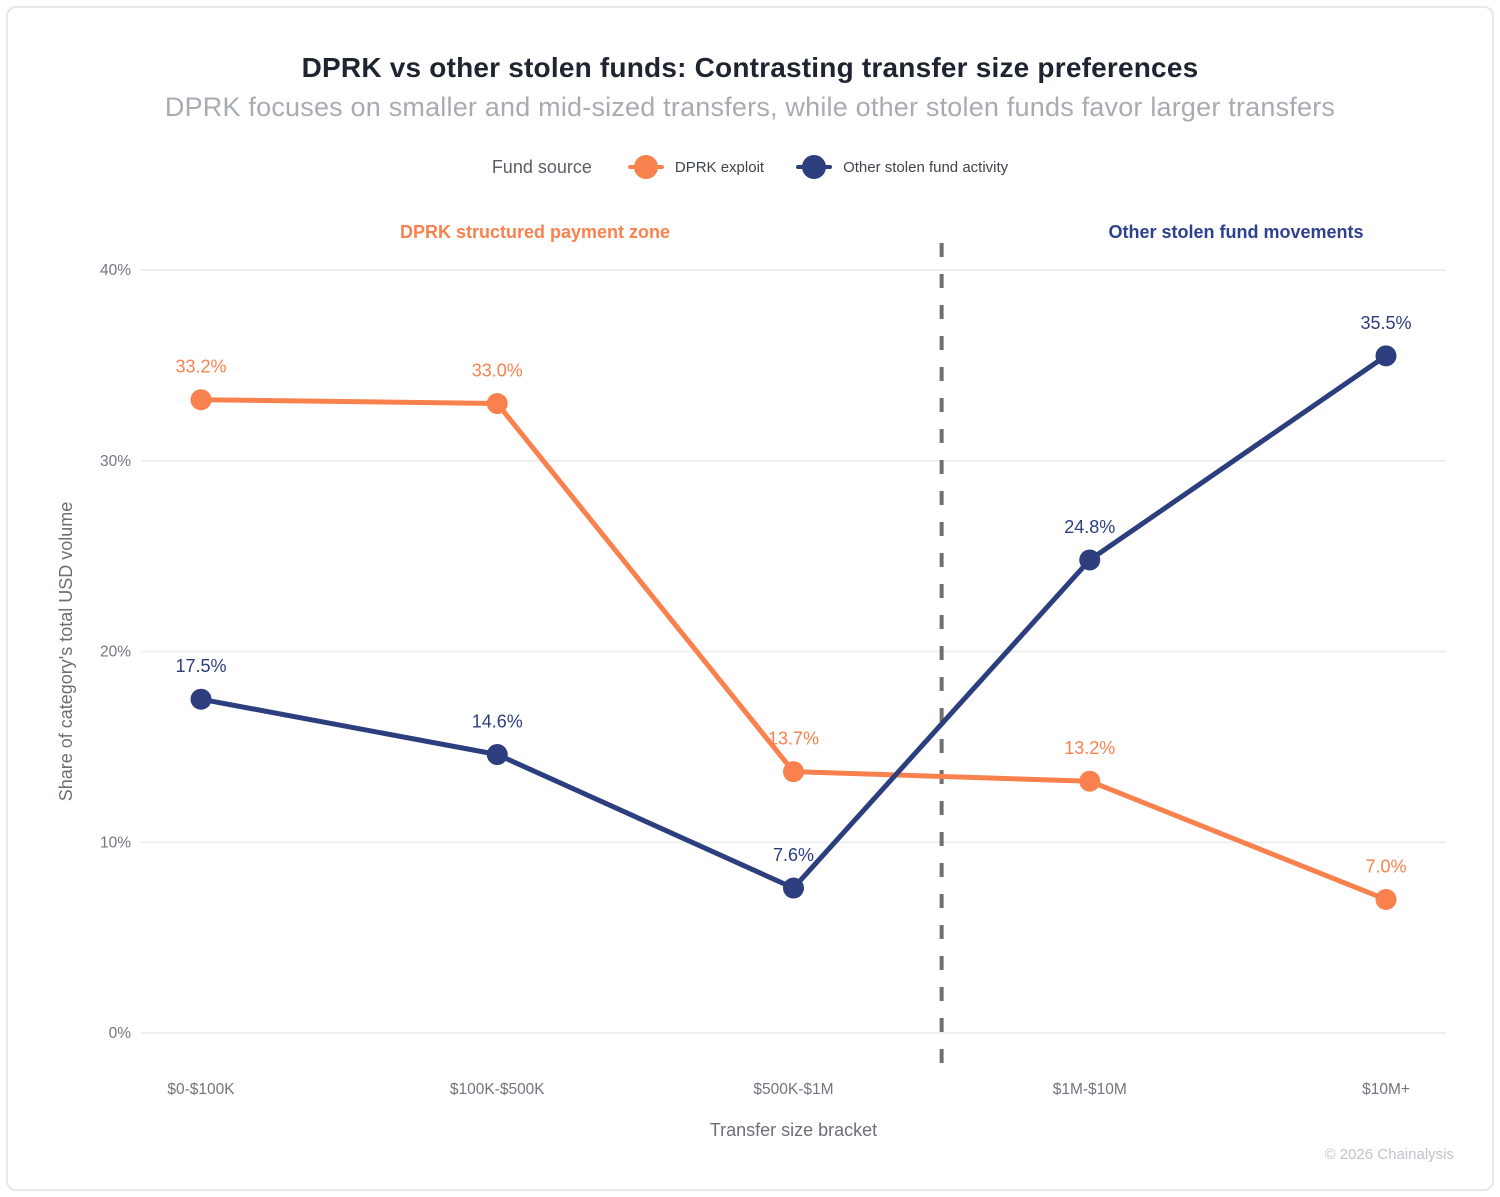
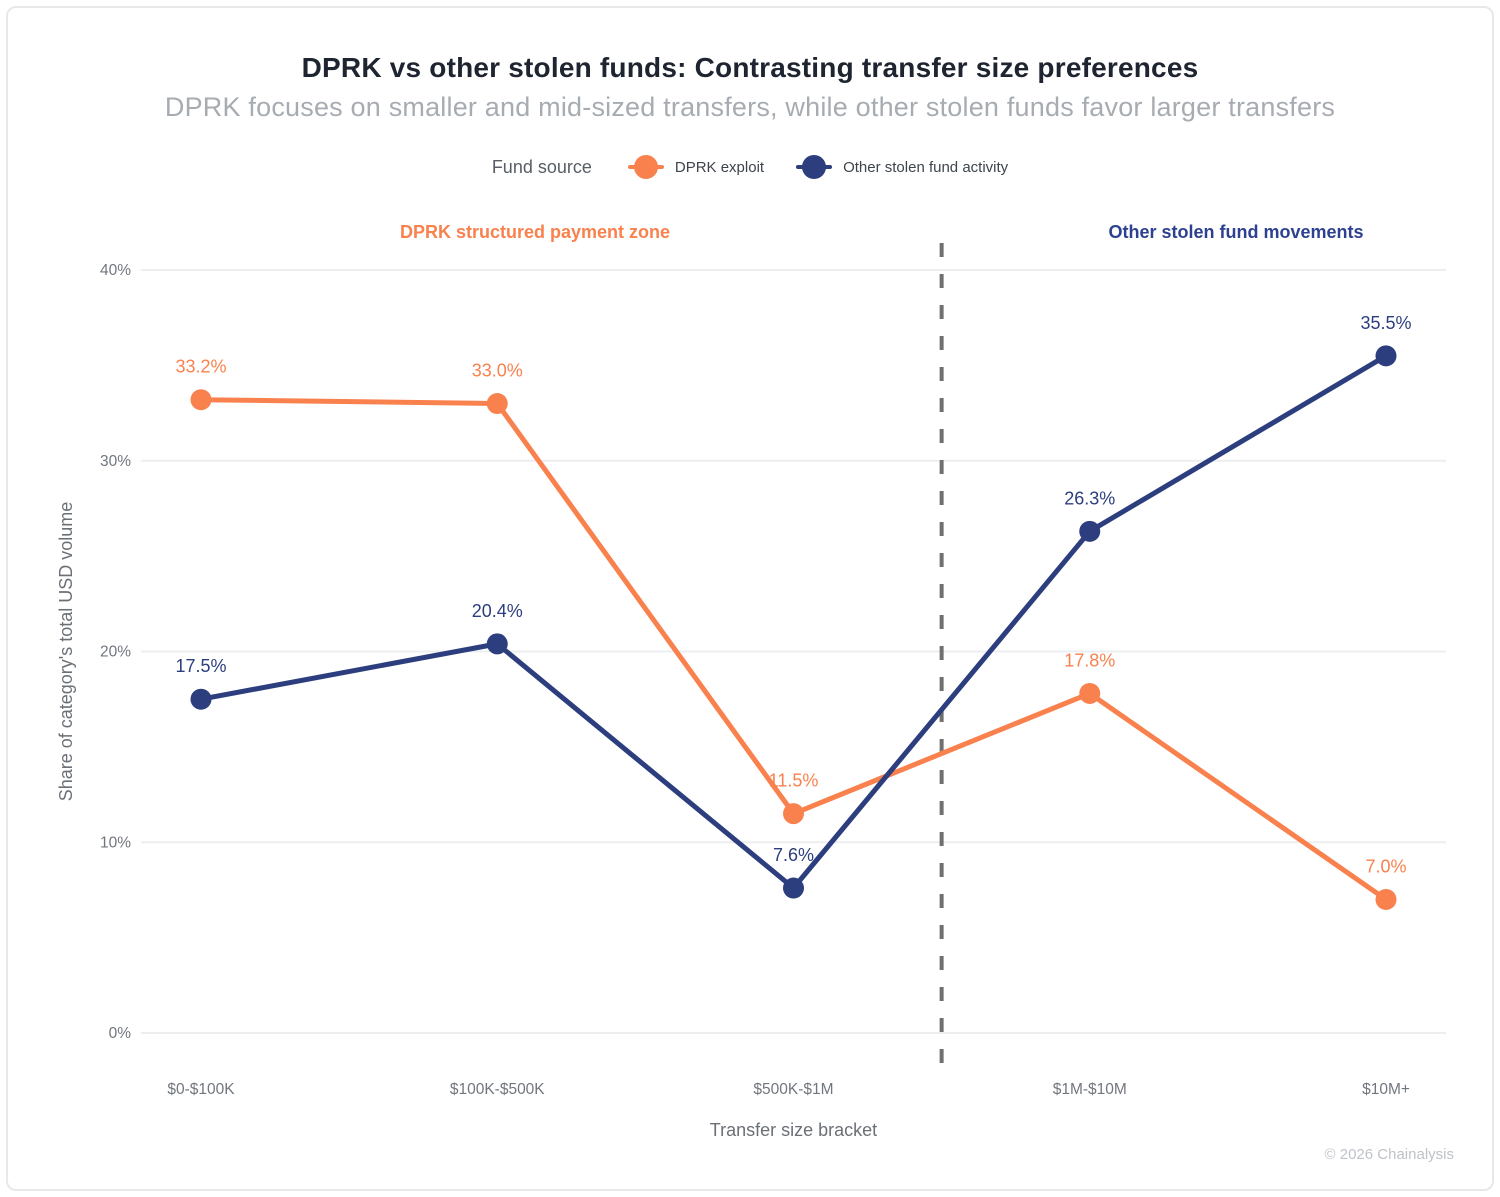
Other stolen fund activity/$100K-$500K: 14.6% -> 20.4%
DPRK exploit/$500K-$1M: 13.7% -> 11.5%
DPRK exploit/$1M-$10M: 13.2% -> 17.8%
Other stolen fund activity/$1M-$10M: 24.8% -> 26.3%
